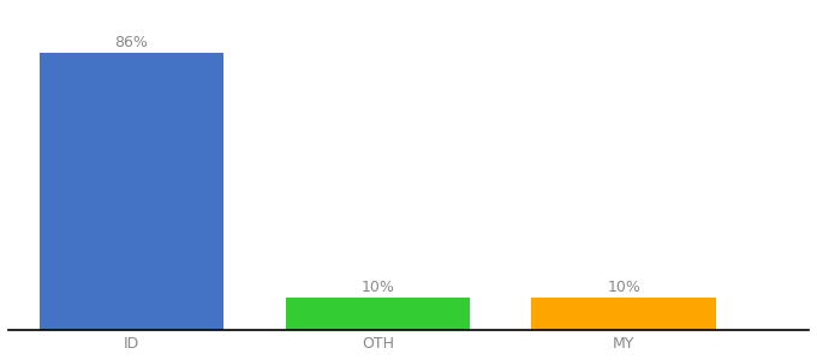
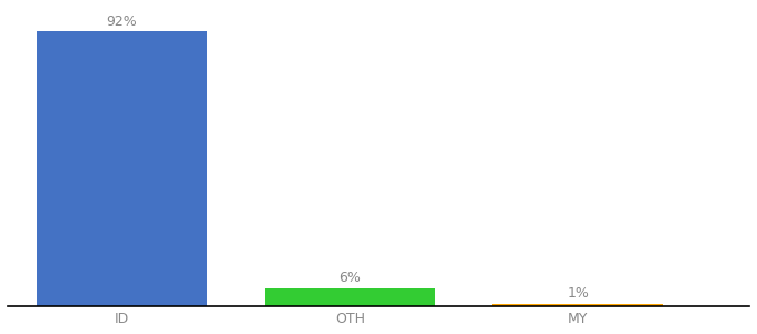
ID: 86% -> 92%
OTH: 10% -> 6%
MY: 10% -> 1%
